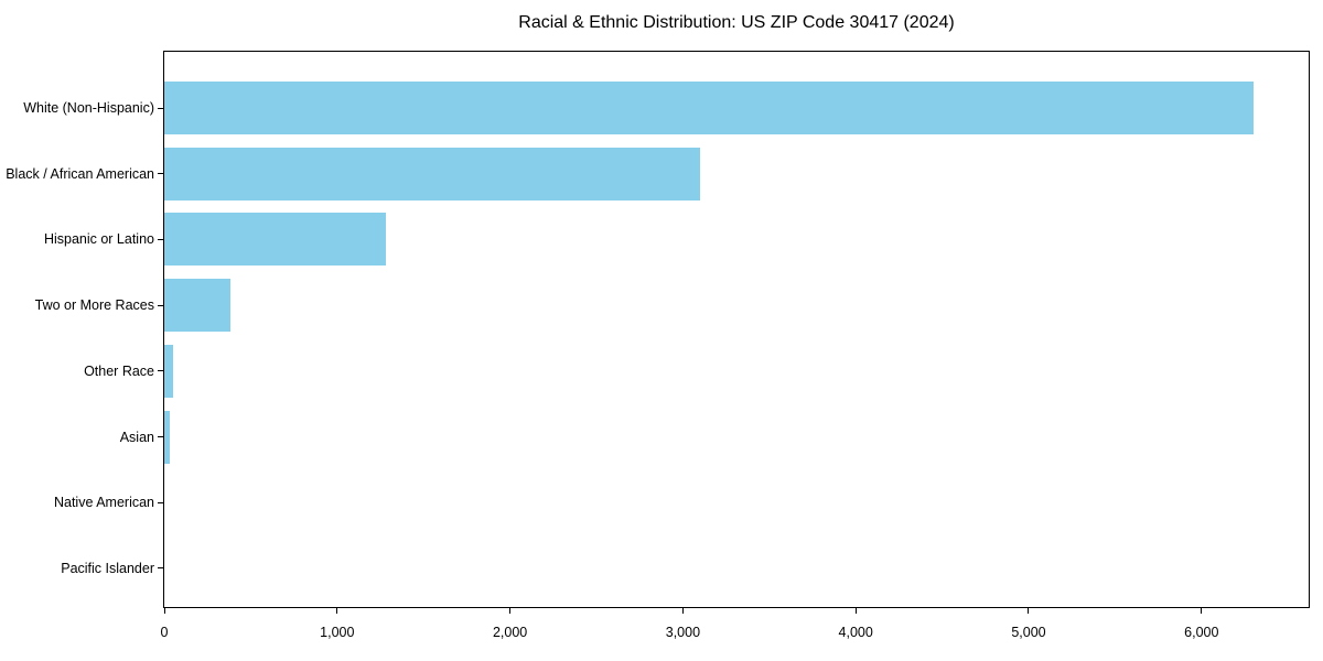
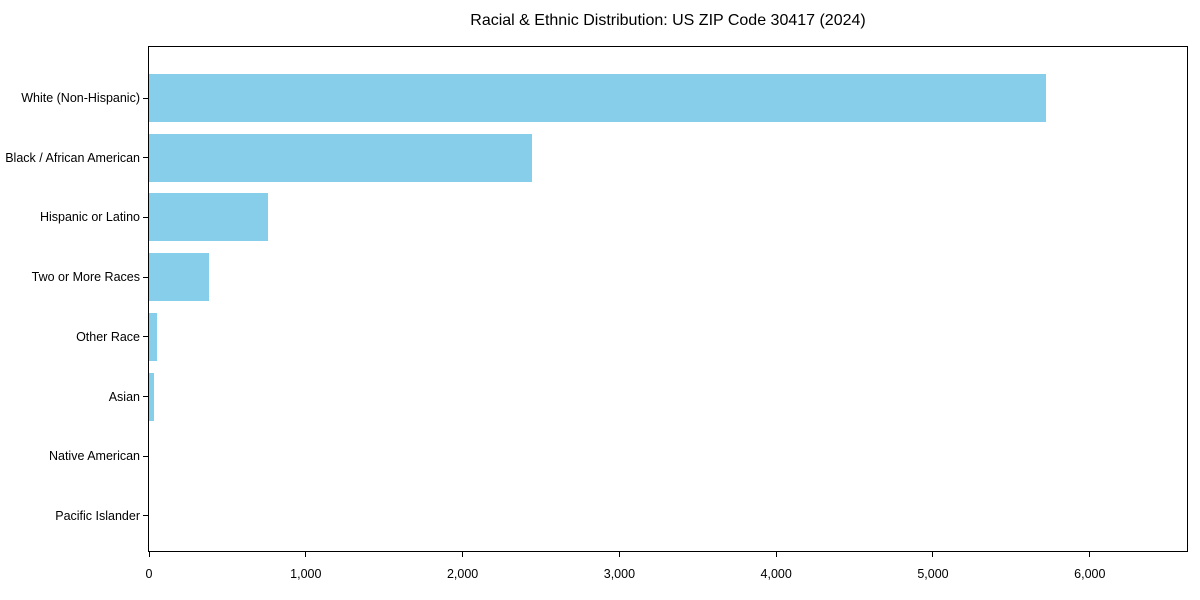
White (Non-Hispanic): 6300 -> 5720
Black / African American: 3100 -> 2440
Hispanic or Latino: 1280 -> 760
